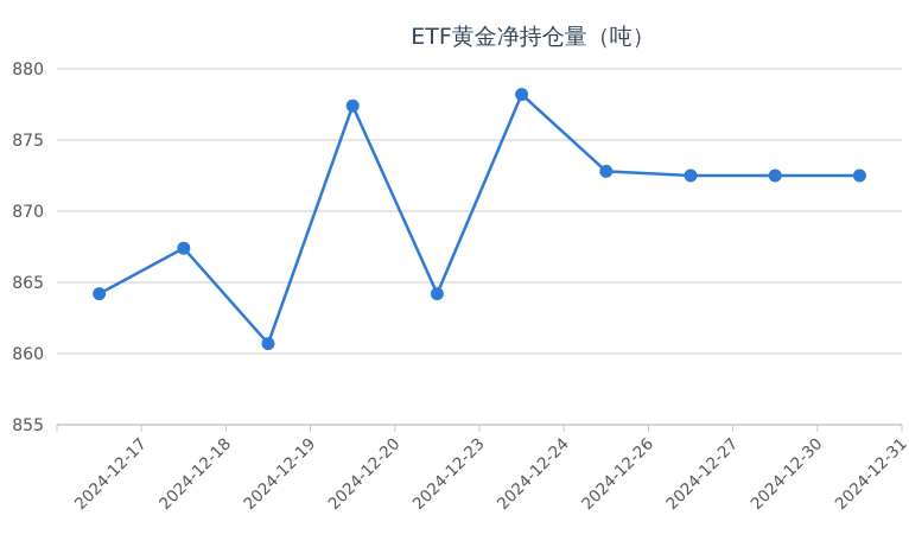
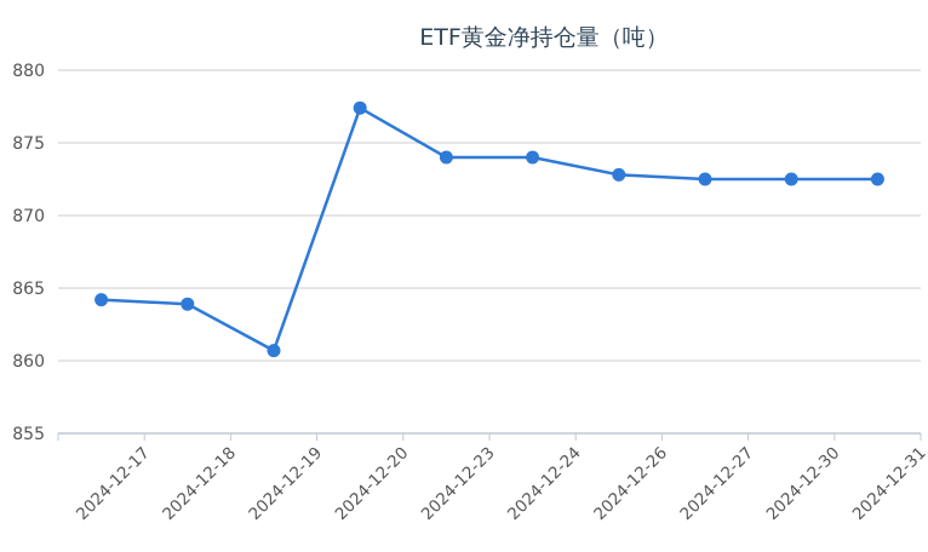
2024-12-18: 867.4 -> 863.9
2024-12-23: 864.2 -> 874.0
2024-12-24: 878.2 -> 874.0
